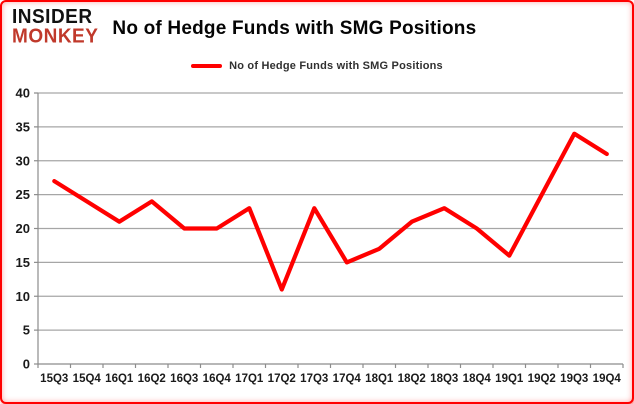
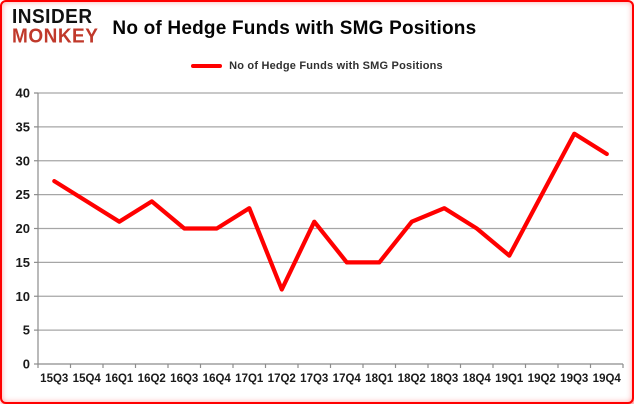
17Q3: 23 -> 21
18Q1: 17 -> 15
